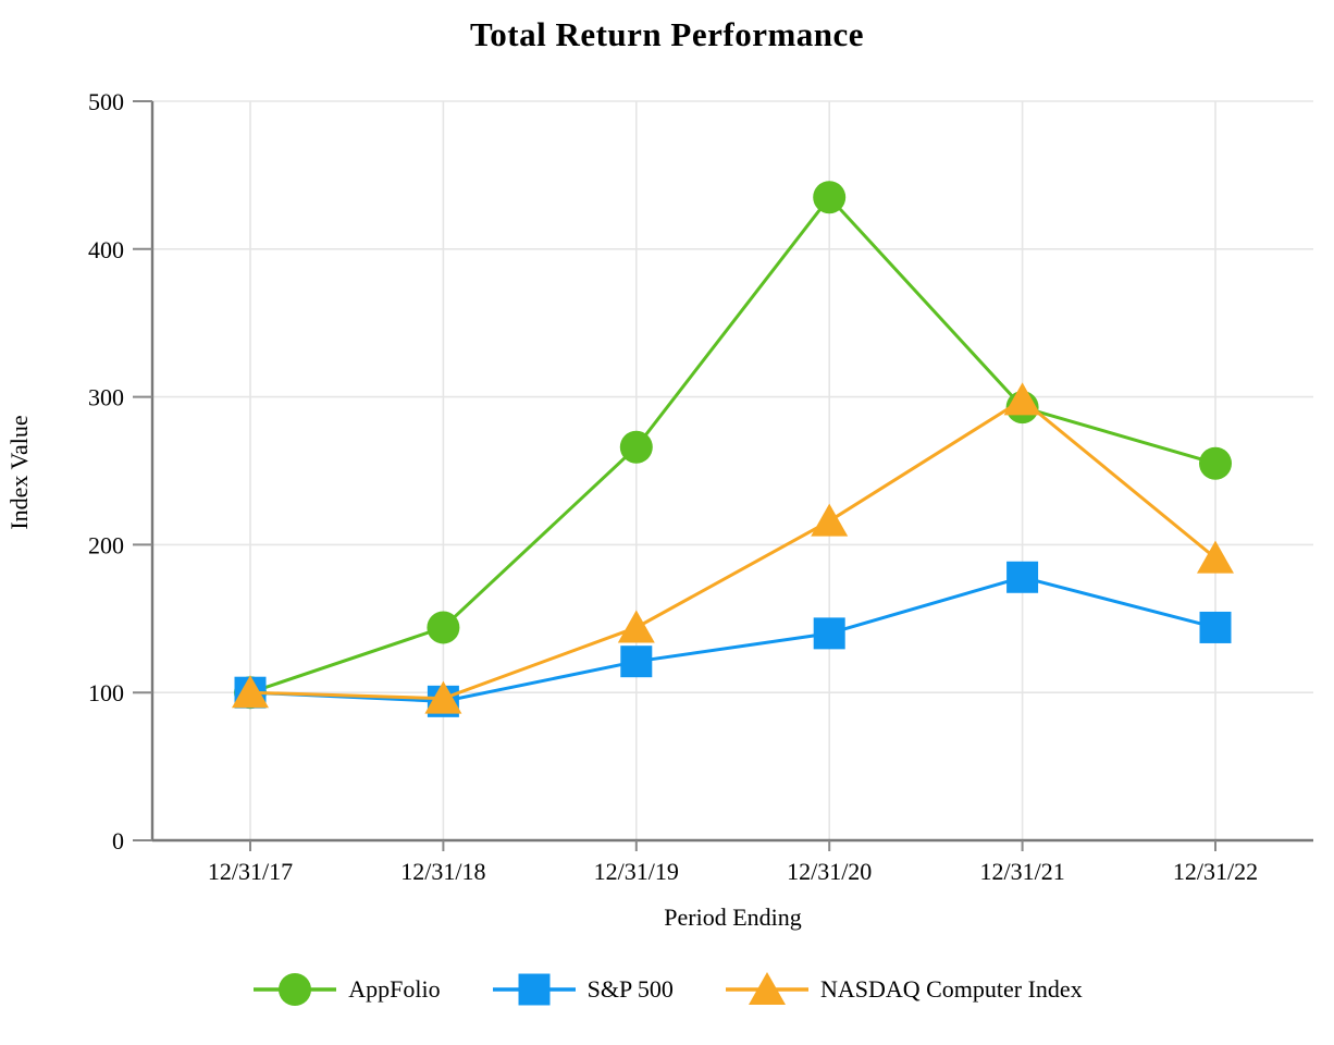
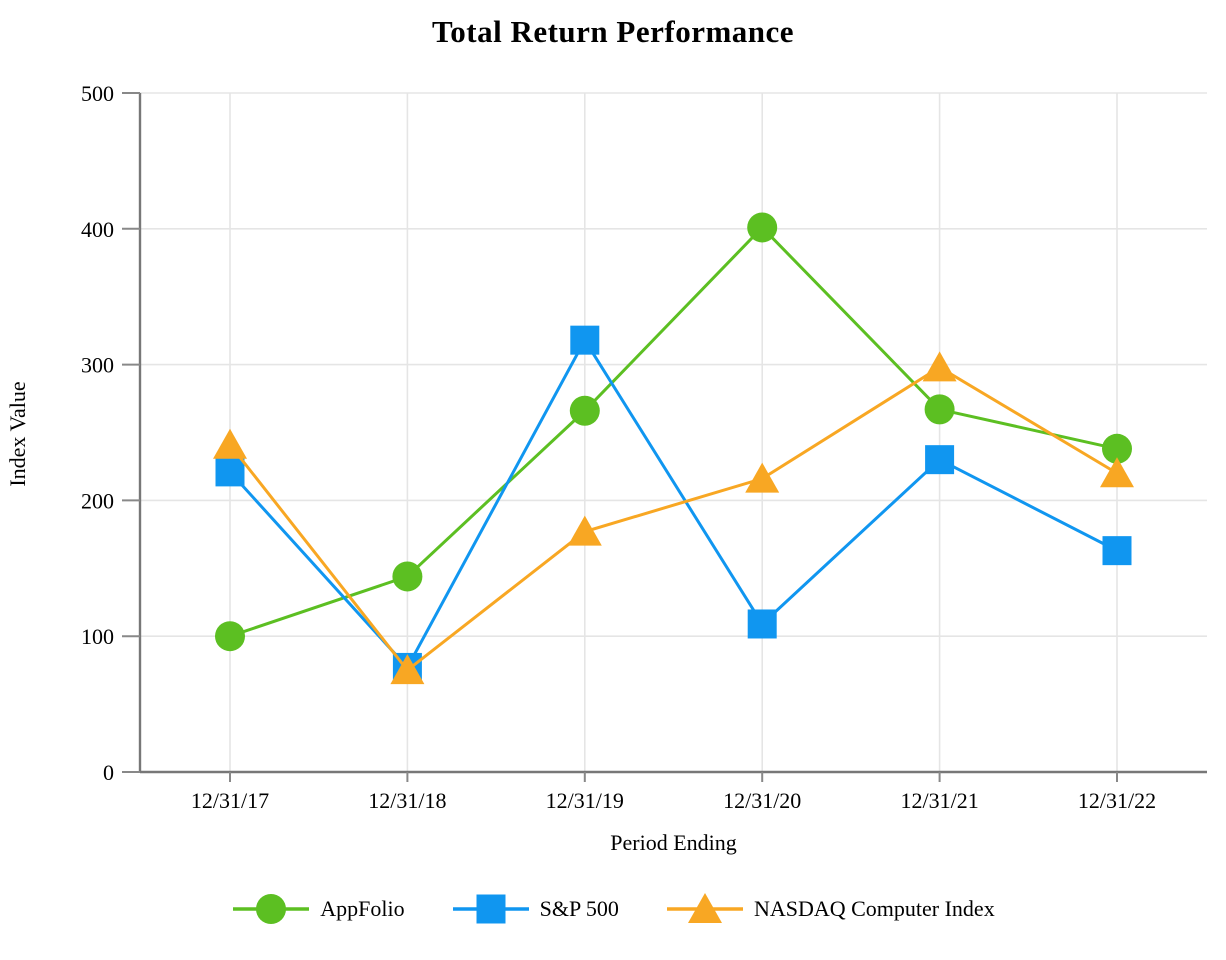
S&P 500/12/31/17: 100 -> 221
NASDAQ Computer Index/12/31/17: 100 -> 241
S&P 500/12/31/18: 94 -> 77
NASDAQ Computer Index/12/31/18: 96 -> 75
S&P 500/12/31/19: 121 -> 318
NASDAQ Computer Index/12/31/19: 144 -> 177
AppFolio/12/31/20: 435 -> 401
S&P 500/12/31/20: 140 -> 109
AppFolio/12/31/21: 293 -> 267
S&P 500/12/31/21: 178 -> 230
AppFolio/12/31/22: 255 -> 238
S&P 500/12/31/22: 144 -> 163
NASDAQ Computer Index/12/31/22: 191 -> 220
